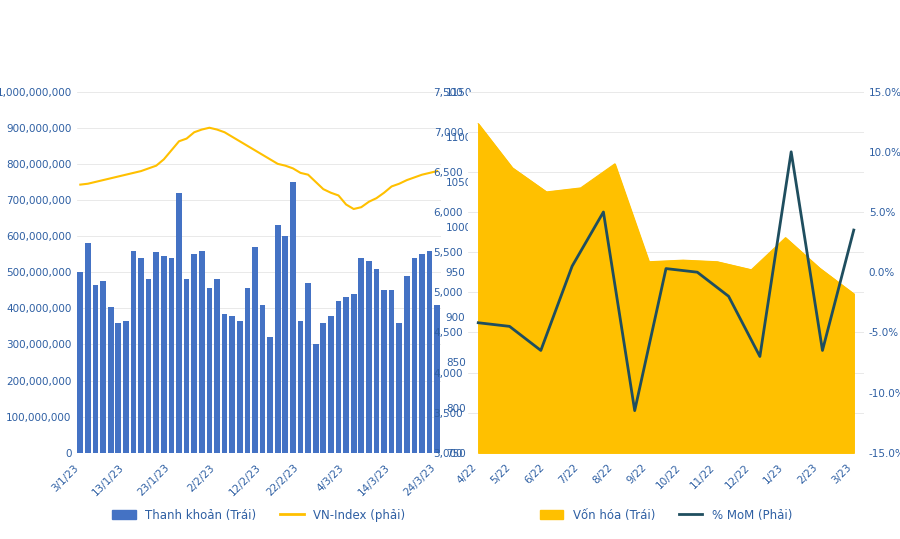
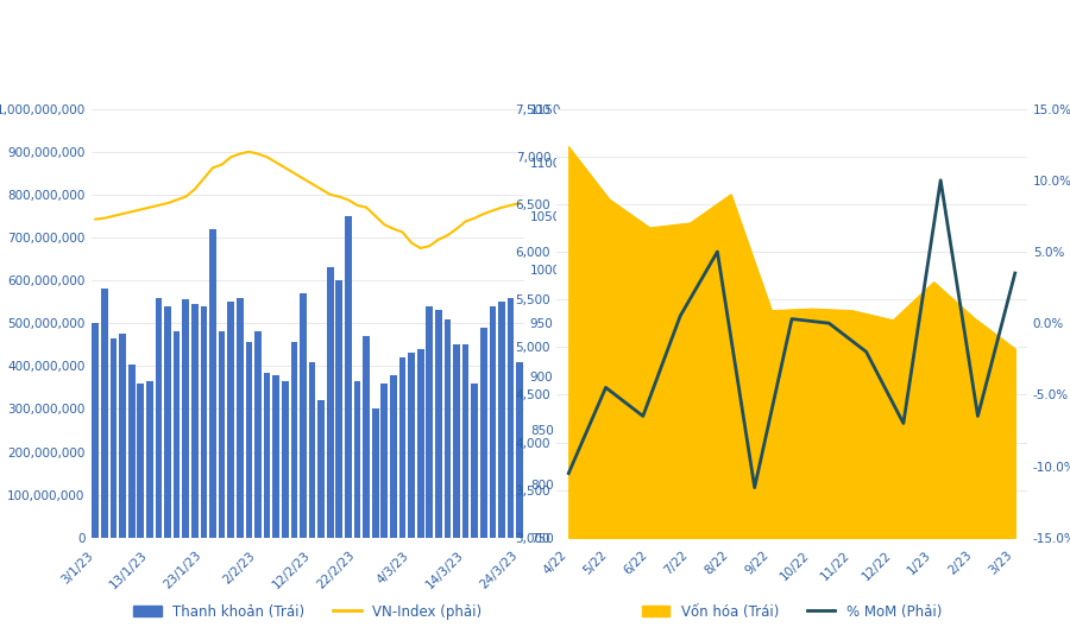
% MoM (Phải)/4/22: -4.2% -> -10.5%
